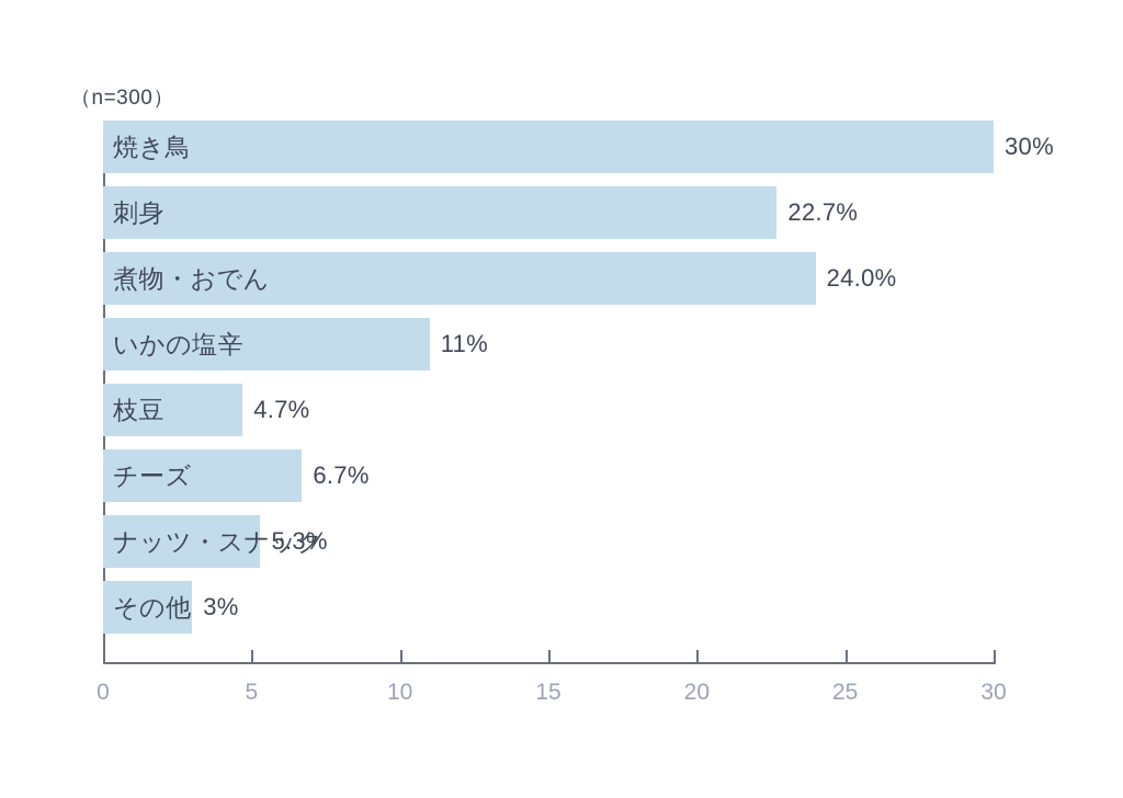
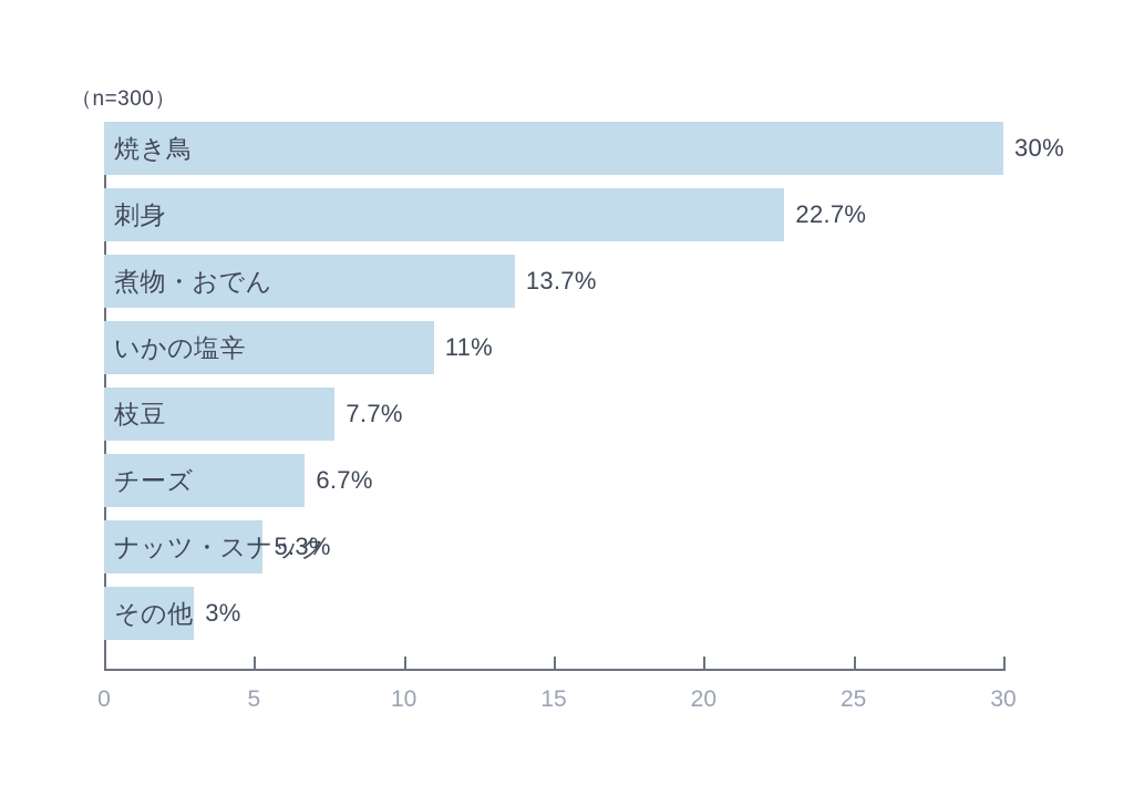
煮物・おでん: 24.0% -> 13.7%
枝豆: 4.7% -> 7.7%
